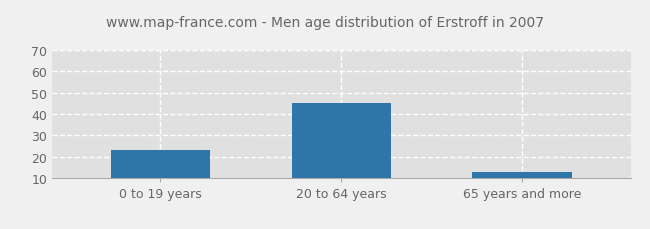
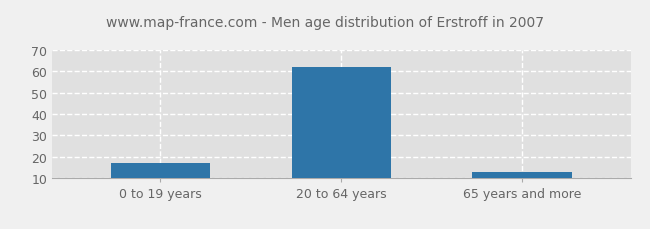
0 to 19 years: 23 -> 17
20 to 64 years: 45 -> 62
